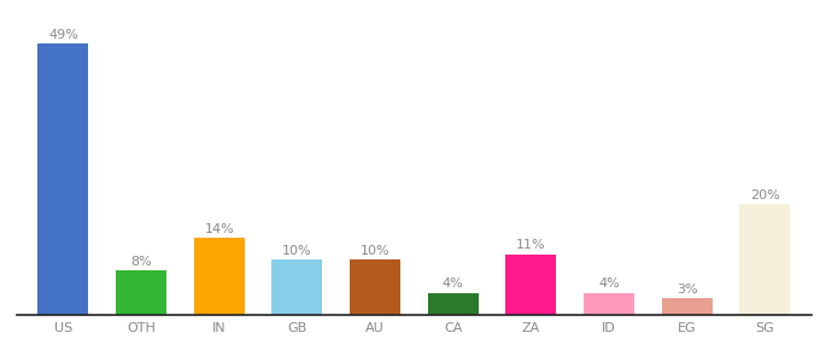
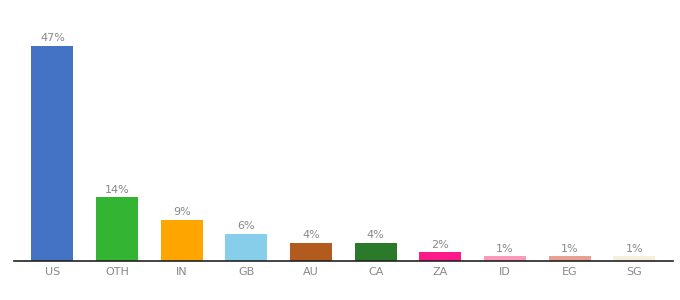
US: 49% -> 47%
OTH: 8% -> 14%
IN: 14% -> 9%
GB: 10% -> 6%
AU: 10% -> 4%
ZA: 11% -> 2%
ID: 4% -> 1%
EG: 3% -> 1%
SG: 20% -> 1%
